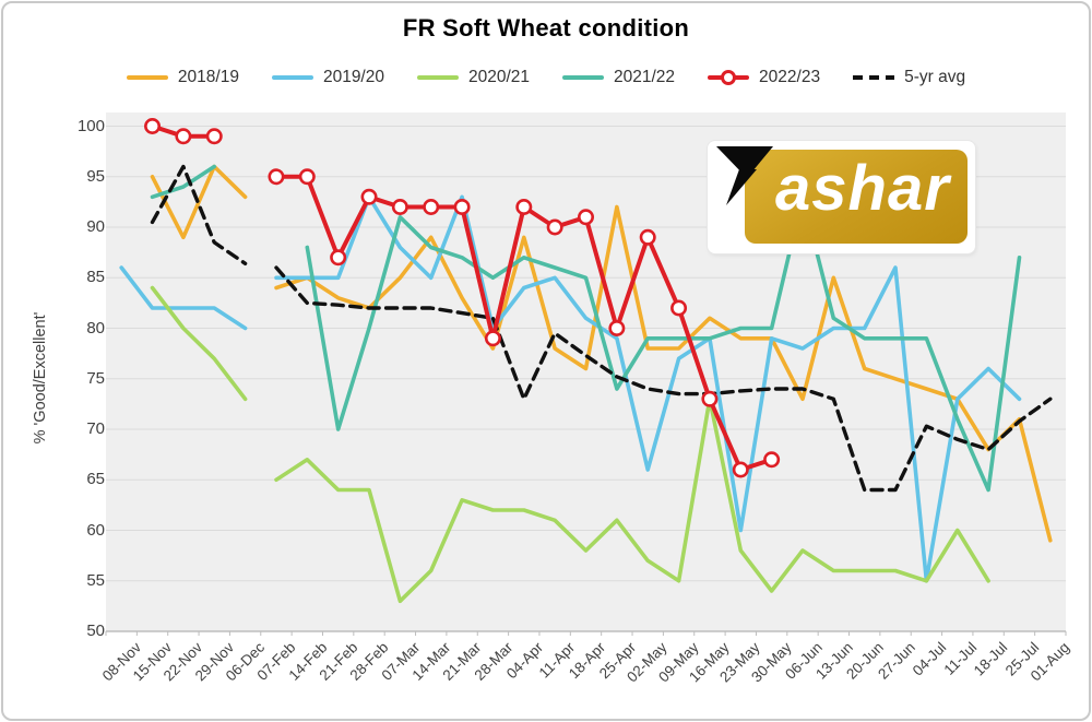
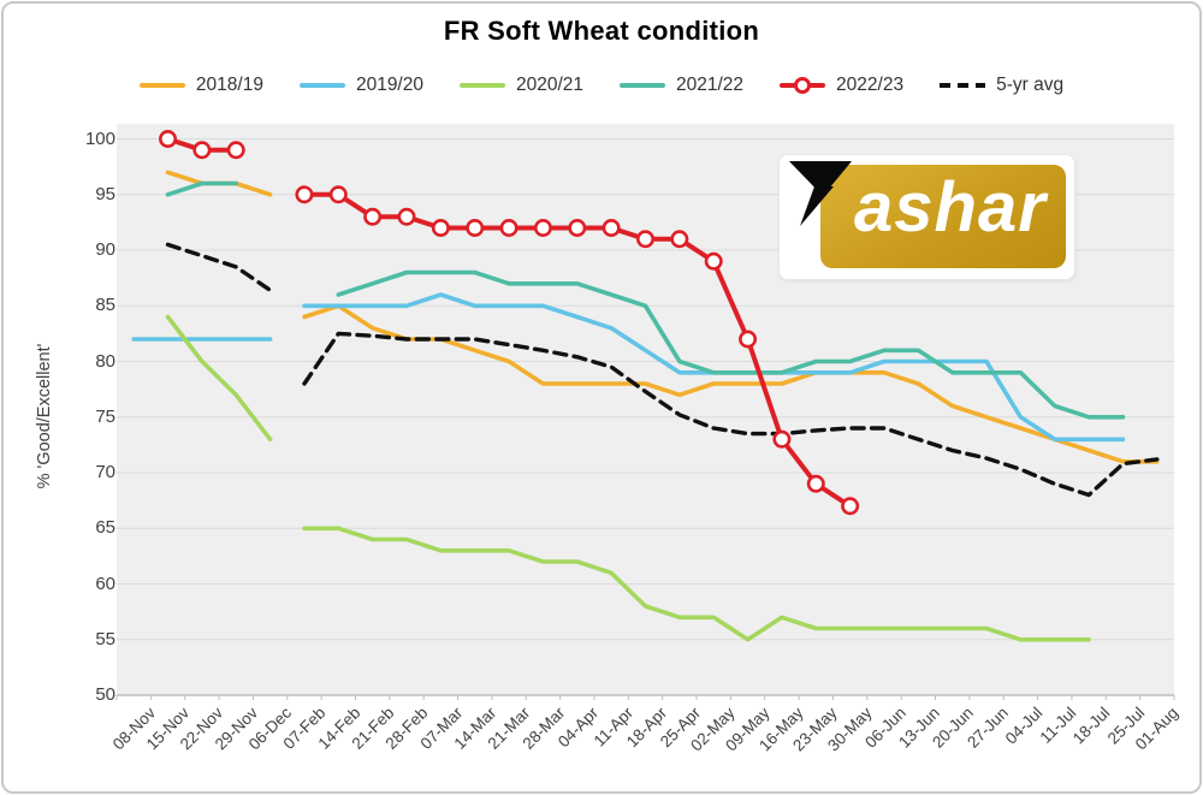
2019/20/08-Nov: 86 -> 82
2018/19/15-Nov: 95 -> 97
2021/22/15-Nov: 93 -> 95
2018/19/22-Nov: 89 -> 96
2021/22/22-Nov: 94 -> 96
5-yr avg/22-Nov: 96 -> 90
2018/19/06-Dec: 93 -> 95
2019/20/06-Dec: 80 -> 82
5-yr avg/07-Feb: 86 -> 78
2020/21/14-Feb: 67 -> 65
2021/22/14-Feb: 88 -> 86
2021/22/21-Feb: 70 -> 87
2022/23/21-Feb: 87 -> 93
2019/20/28-Feb: 93 -> 85
2021/22/28-Feb: 80 -> 88
2018/19/07-Mar: 85 -> 82
2019/20/07-Mar: 88 -> 86
2020/21/07-Mar: 53 -> 63
2021/22/07-Mar: 91 -> 88
2018/19/14-Mar: 89 -> 81
2020/21/14-Mar: 56 -> 63
2018/19/21-Mar: 83 -> 80
2019/20/21-Mar: 93 -> 85
2019/20/28-Mar: 80 -> 85
2021/22/28-Mar: 85 -> 87
2022/23/28-Mar: 79 -> 92
2018/19/04-Apr: 89 -> 78
5-yr avg/04-Apr: 73 -> 80
2019/20/11-Apr: 85 -> 83
2022/23/11-Apr: 90 -> 92
2018/19/18-Apr: 76 -> 78
2018/19/25-Apr: 92 -> 77
2020/21/25-Apr: 61 -> 57
2021/22/25-Apr: 74 -> 80
2022/23/25-Apr: 80 -> 91
2019/20/02-May: 66 -> 79
2019/20/09-May: 77 -> 79
2018/19/16-May: 81 -> 78
2020/21/16-May: 73 -> 57
2019/20/23-May: 60 -> 79
2020/21/23-May: 58 -> 56
2022/23/23-May: 66 -> 69
2020/21/30-May: 54 -> 56
2018/19/06-Jun: 73 -> 79
2019/20/06-Jun: 78 -> 80
2020/21/06-Jun: 58 -> 56
2021/22/06-Jun: 93 -> 81
2018/19/13-Jun: 85 -> 78
5-yr avg/20-Jun: 64 -> 72
2019/20/27-Jun: 86 -> 80
5-yr avg/27-Jun: 64 -> 71
2019/20/04-Jul: 55 -> 75
2020/21/11-Jul: 60 -> 55
2021/22/11-Jul: 71 -> 76
2018/19/18-Jul: 68 -> 72
2019/20/18-Jul: 76 -> 73
2021/22/18-Jul: 64 -> 75
2021/22/25-Jul: 87 -> 75
2018/19/01-Aug: 59 -> 71
5-yr avg/01-Aug: 73 -> 71
